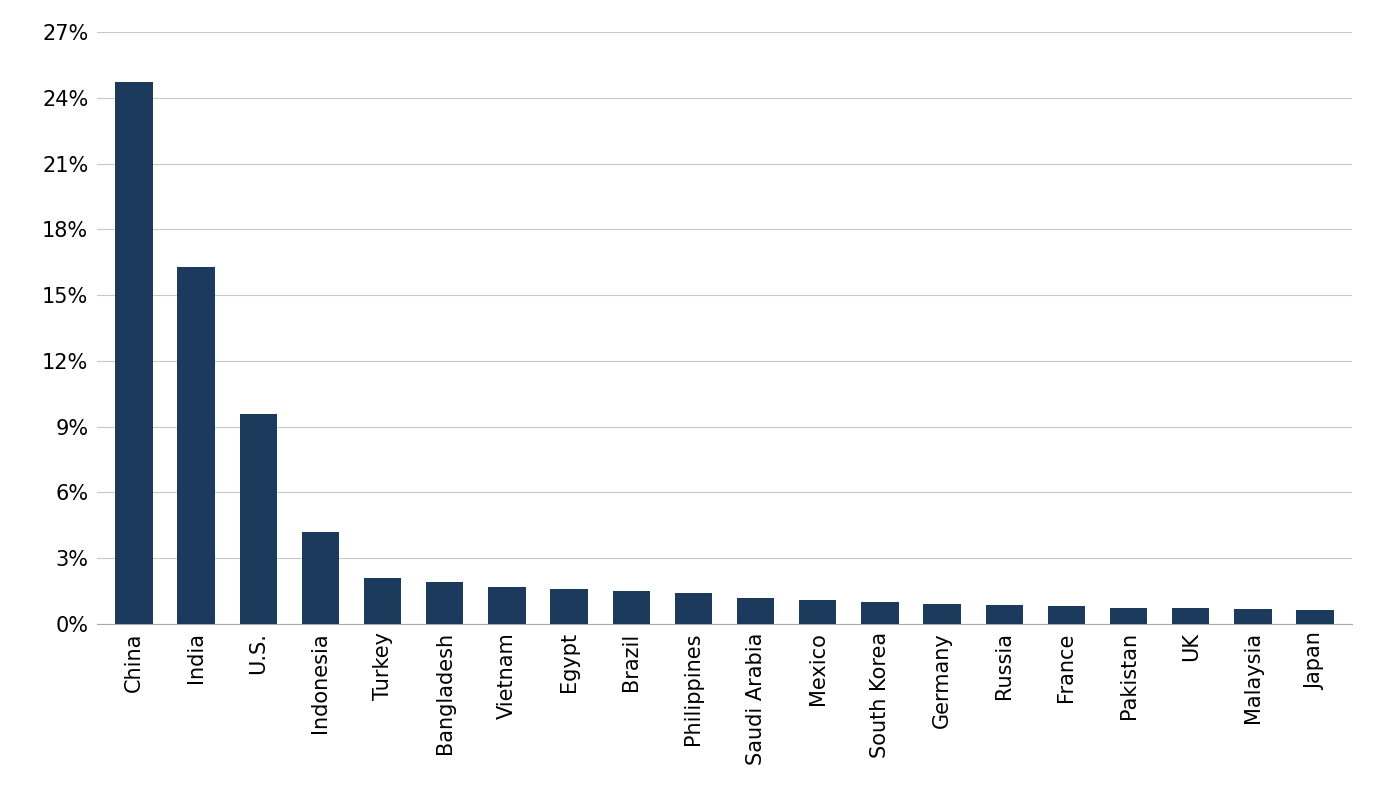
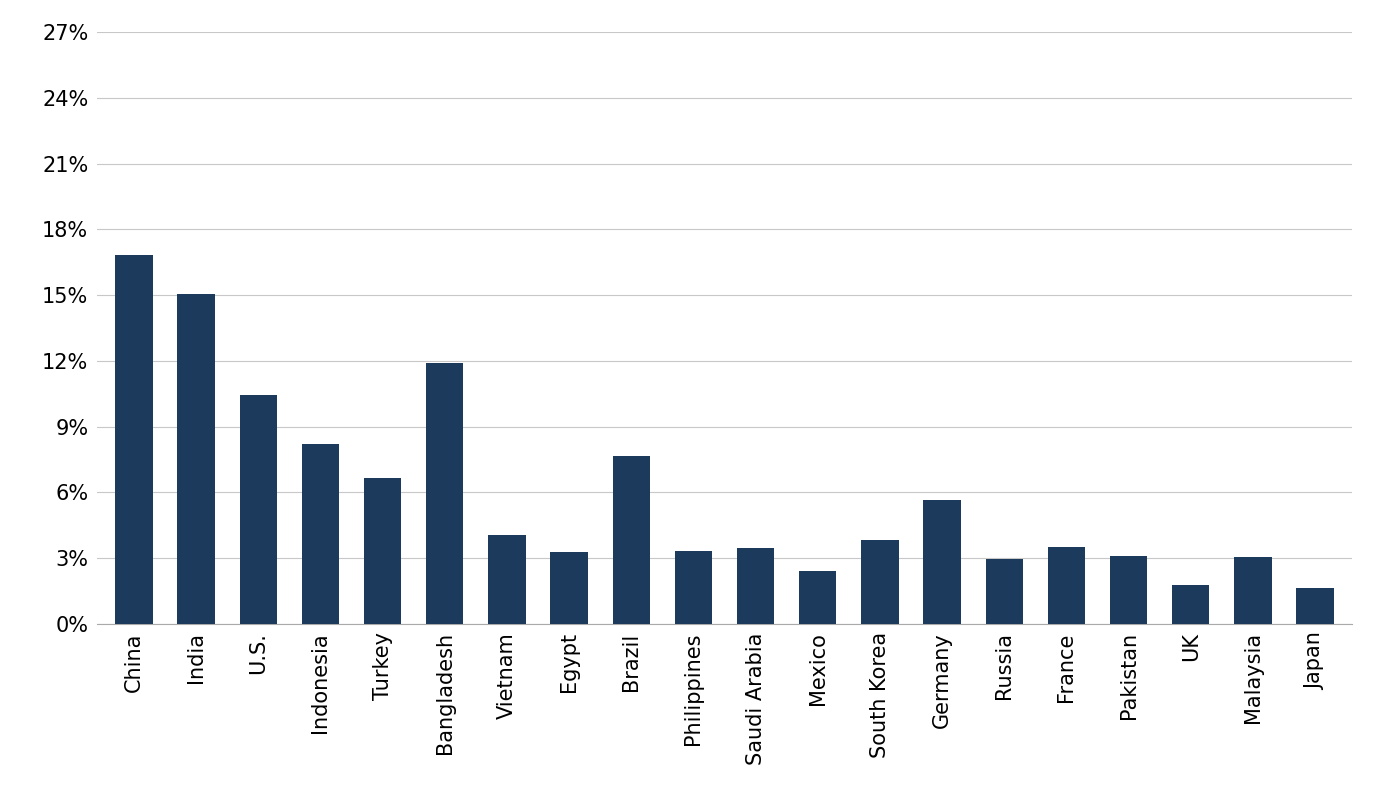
China: 24.70% -> 16.85%
India: 16.30% -> 15.05%
U.S.: 9.60% -> 10.45%
Indonesia: 4.20% -> 8.20%
Turkey: 2.10% -> 6.65%
Bangladesh: 1.90% -> 11.90%
Vietnam: 1.70% -> 4.05%
Egypt: 1.60% -> 3.30%
Brazil: 1.50% -> 7.65%
Philippines: 1.40% -> 3.35%
Saudi Arabia: 1.20% -> 3.45%
Mexico: 1.10% -> 2.40%
South Korea: 1.00% -> 3.85%
Germany: 0.90% -> 5.65%
Russia: 0.85% -> 2.95%
France: 0.80% -> 3.50%
Pakistan: 0.75% -> 3.10%
UK: 0.75% -> 1.80%
Malaysia: 0.70% -> 3.05%
Japan: 0.65% -> 1.65%
